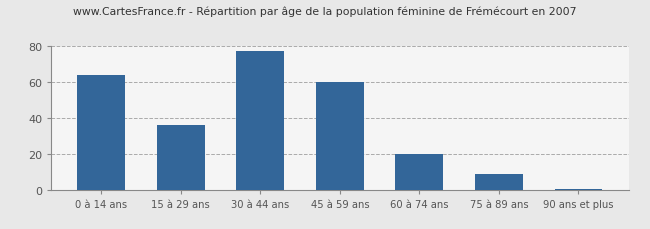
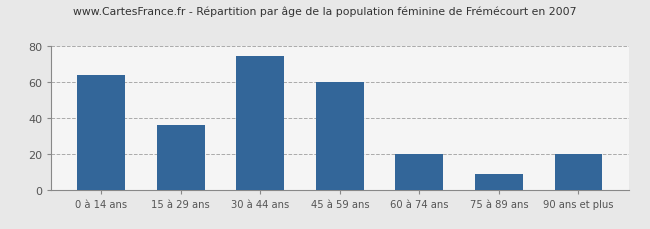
30 à 44 ans: 77 -> 74
90 ans et plus: 1 -> 20
